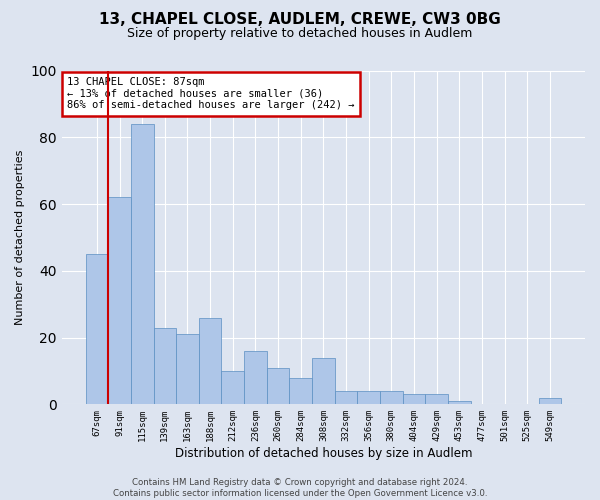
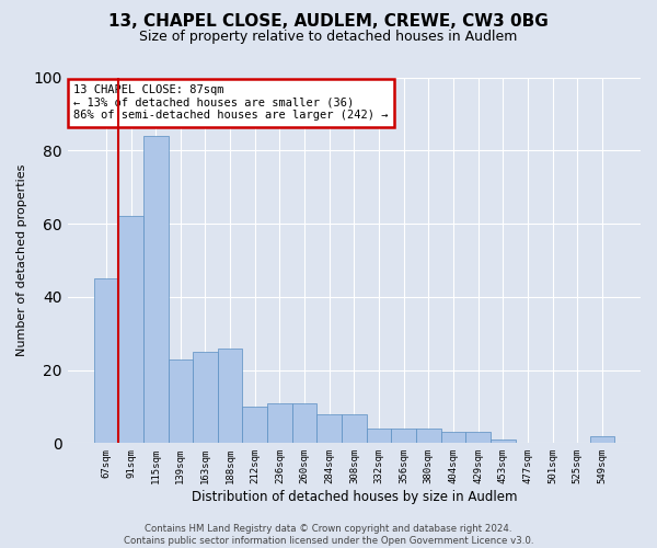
163sqm: 21 -> 25
236sqm: 16 -> 11
308sqm: 14 -> 8
